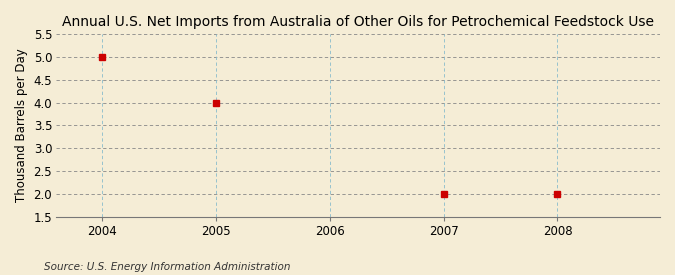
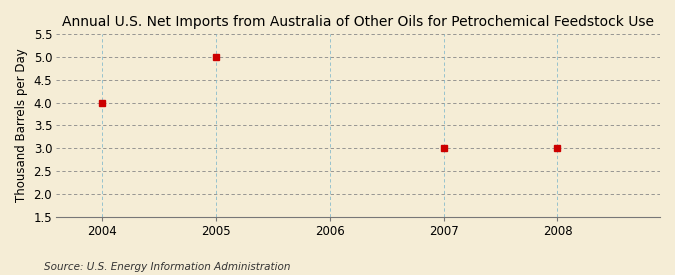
2004: 5 -> 4
2005: 4 -> 5
2007: 2 -> 3
2008: 2 -> 3
